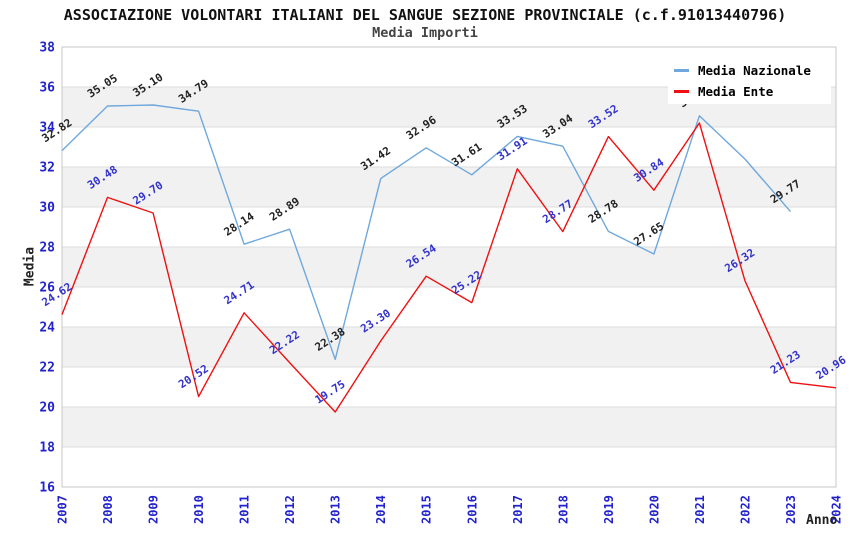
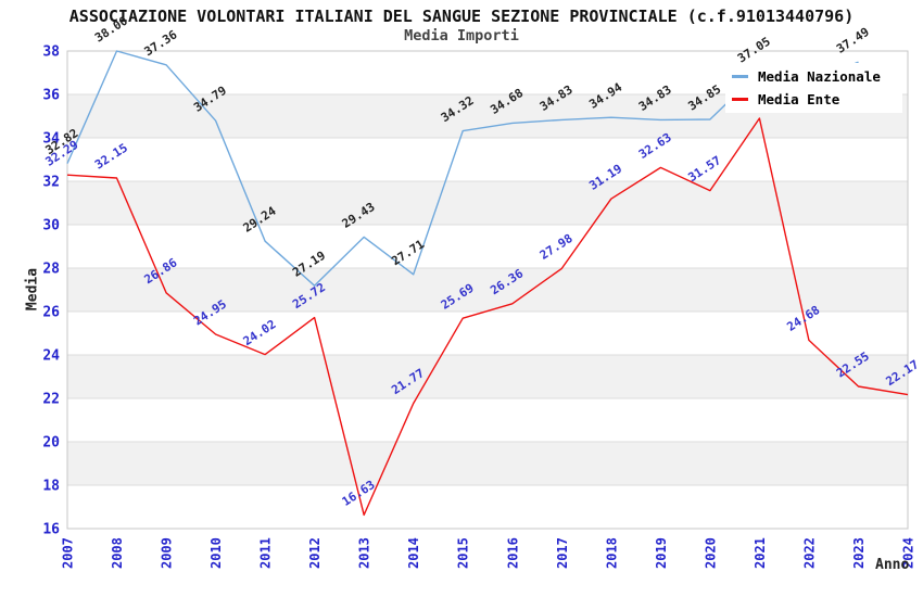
Media Ente/2007: 24.62 -> 32.29
Media Nazionale/2008: 35.05 -> 38.00
Media Ente/2008: 30.48 -> 32.15
Media Nazionale/2009: 35.10 -> 37.36
Media Ente/2009: 29.70 -> 26.86
Media Ente/2010: 20.52 -> 24.95
Media Nazionale/2011: 28.14 -> 29.24
Media Ente/2011: 24.71 -> 24.02
Media Nazionale/2012: 28.89 -> 27.19
Media Ente/2012: 22.22 -> 25.72
Media Nazionale/2013: 22.38 -> 29.43
Media Ente/2013: 19.75 -> 16.63
Media Nazionale/2014: 31.42 -> 27.71
Media Ente/2014: 23.30 -> 21.77
Media Nazionale/2015: 32.96 -> 34.32
Media Ente/2015: 26.54 -> 25.69
Media Nazionale/2016: 31.61 -> 34.68
Media Ente/2016: 25.22 -> 26.36
Media Nazionale/2017: 33.53 -> 34.83
Media Ente/2017: 31.91 -> 27.98
Media Nazionale/2018: 33.04 -> 34.94
Media Ente/2018: 28.77 -> 31.19
Media Nazionale/2019: 28.78 -> 34.83
Media Ente/2019: 33.52 -> 32.63
Media Nazionale/2020: 27.65 -> 34.85
Media Ente/2020: 30.84 -> 31.57
Media Nazionale/2021: 34.56 -> 37.05
Media Ente/2021: 34.2 -> 34.9
Media Nazionale/2022: 32.4 -> 36.5
Media Ente/2022: 26.32 -> 24.68
Media Nazionale/2023: 29.77 -> 37.49
Media Ente/2023: 21.23 -> 22.55
Media Ente/2024: 20.96 -> 22.17
